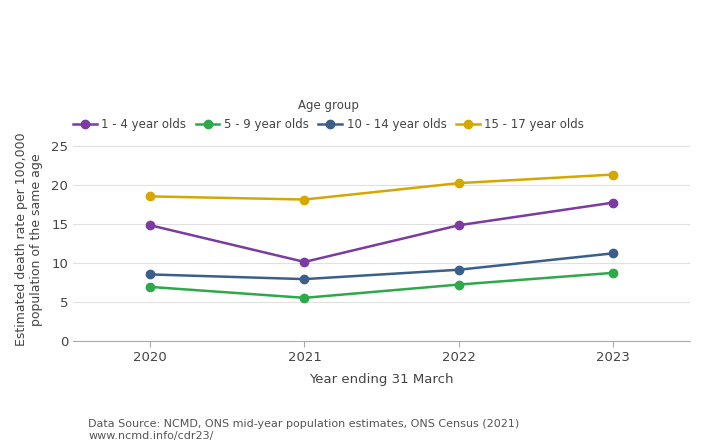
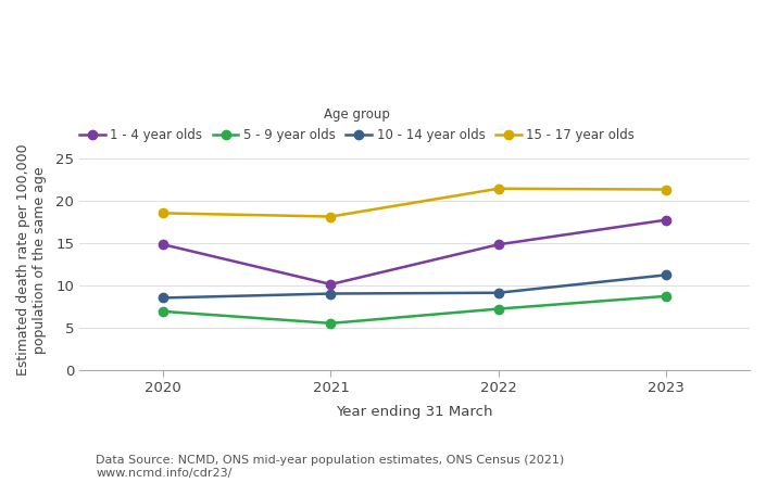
10 - 14 year olds/2021: 7.9 -> 9.0
15 - 17 year olds/2022: 20.2 -> 21.4
